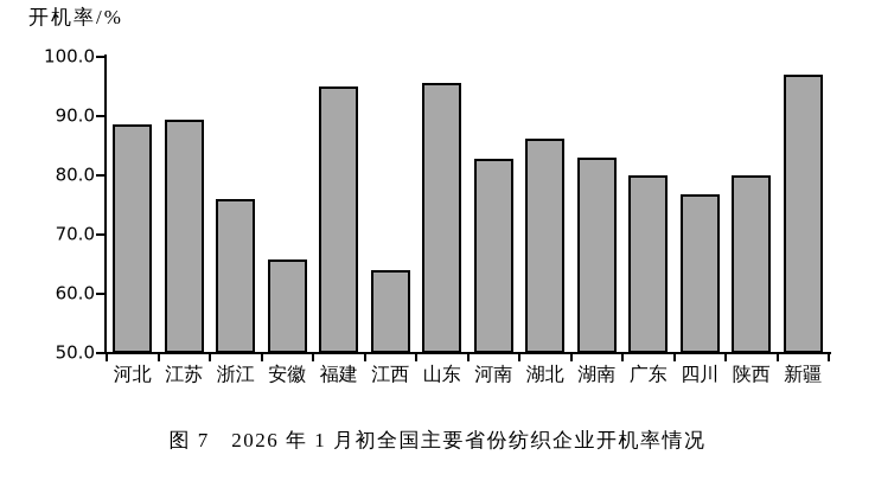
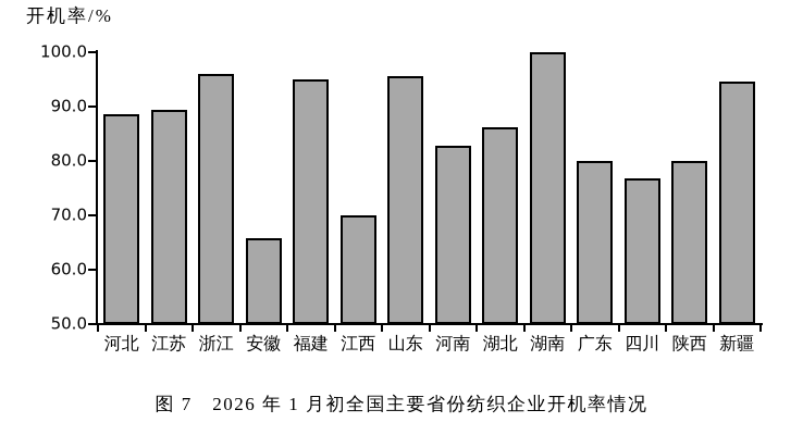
浙江: 76 -> 96
江西: 64 -> 70
湖南: 83 -> 100
新疆: 97 -> 95
